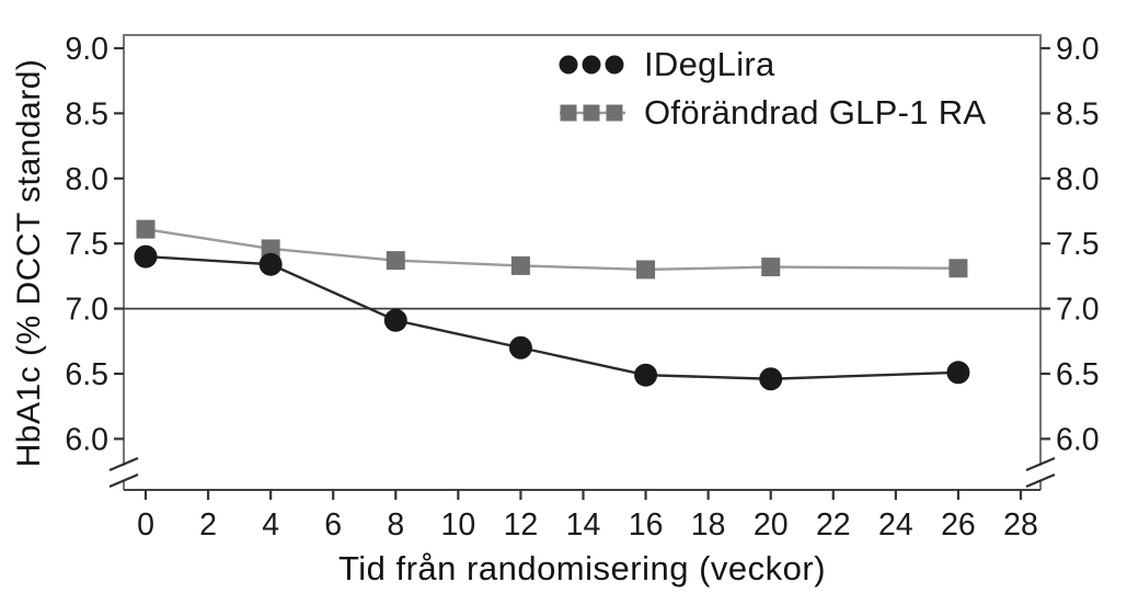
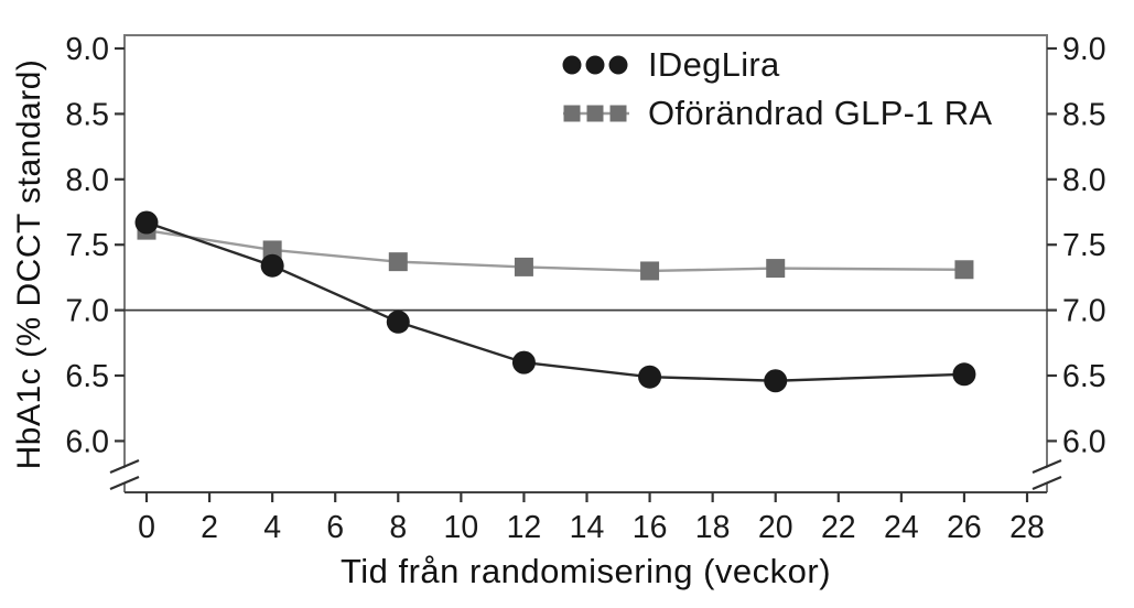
IDegLira/0: 7.4 -> 7.7
IDegLira/12: 6.7 -> 6.6
